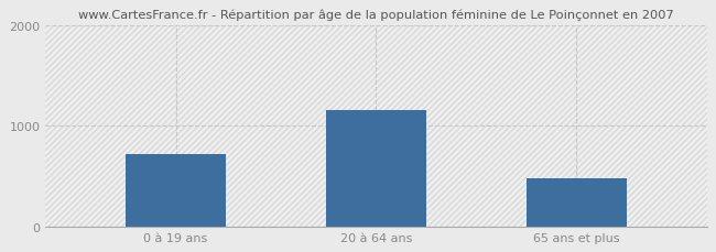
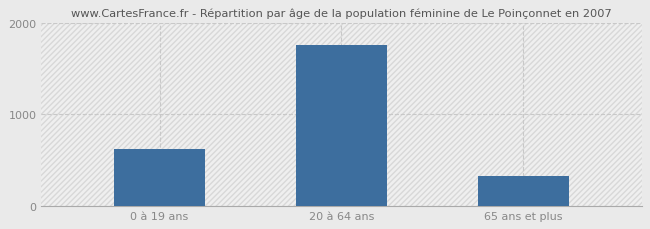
0 à 19 ans: 720 -> 620
20 à 64 ans: 1160 -> 1760
65 ans et plus: 480 -> 330
